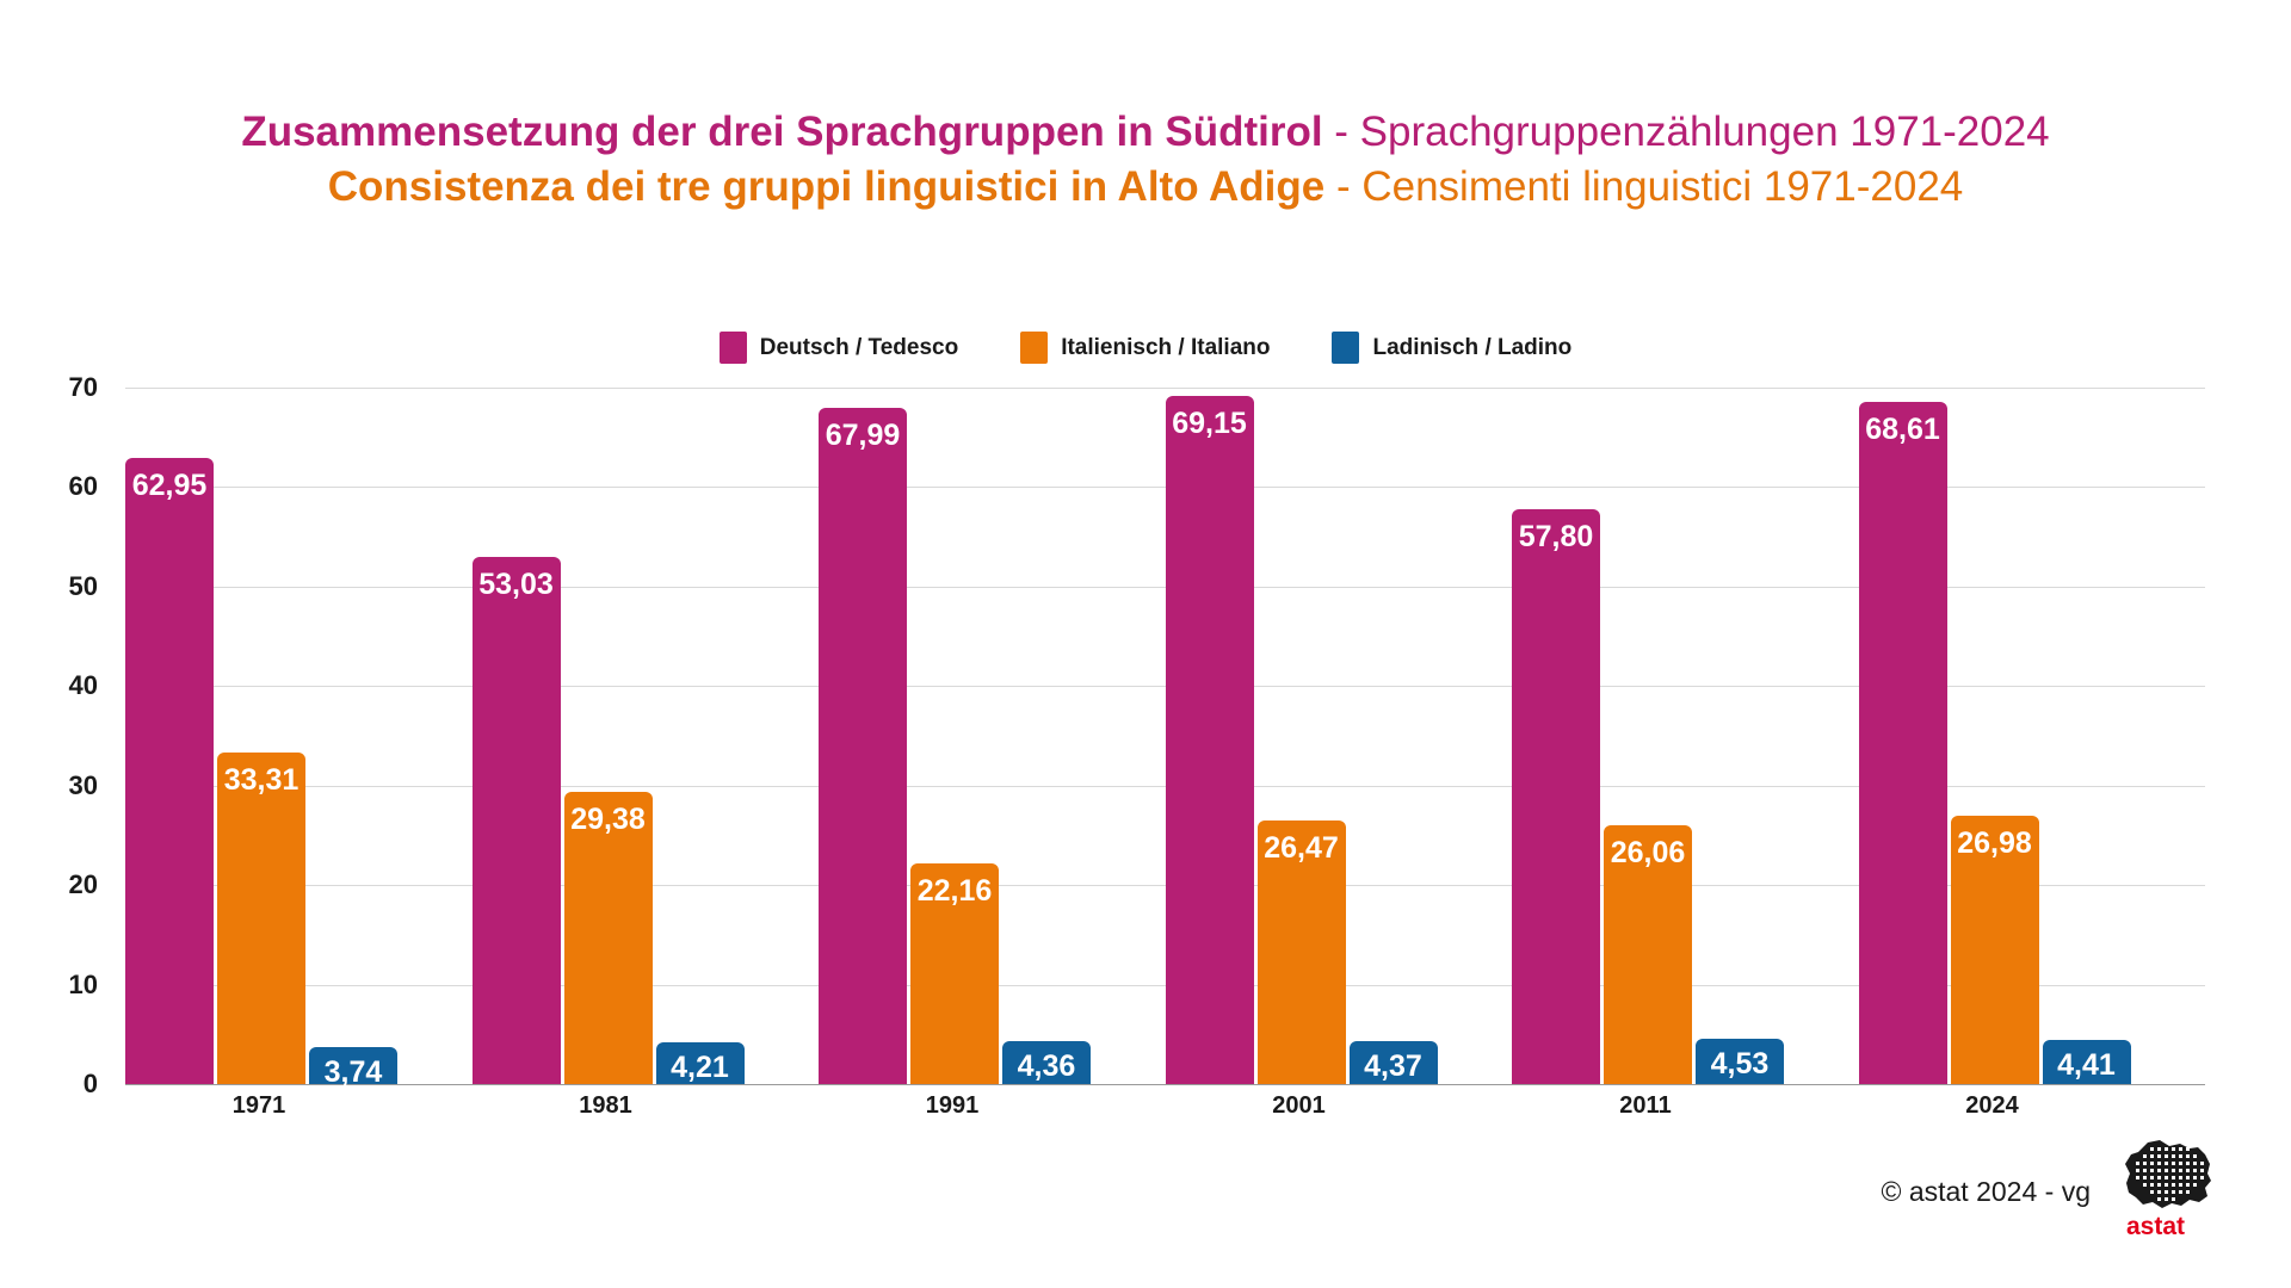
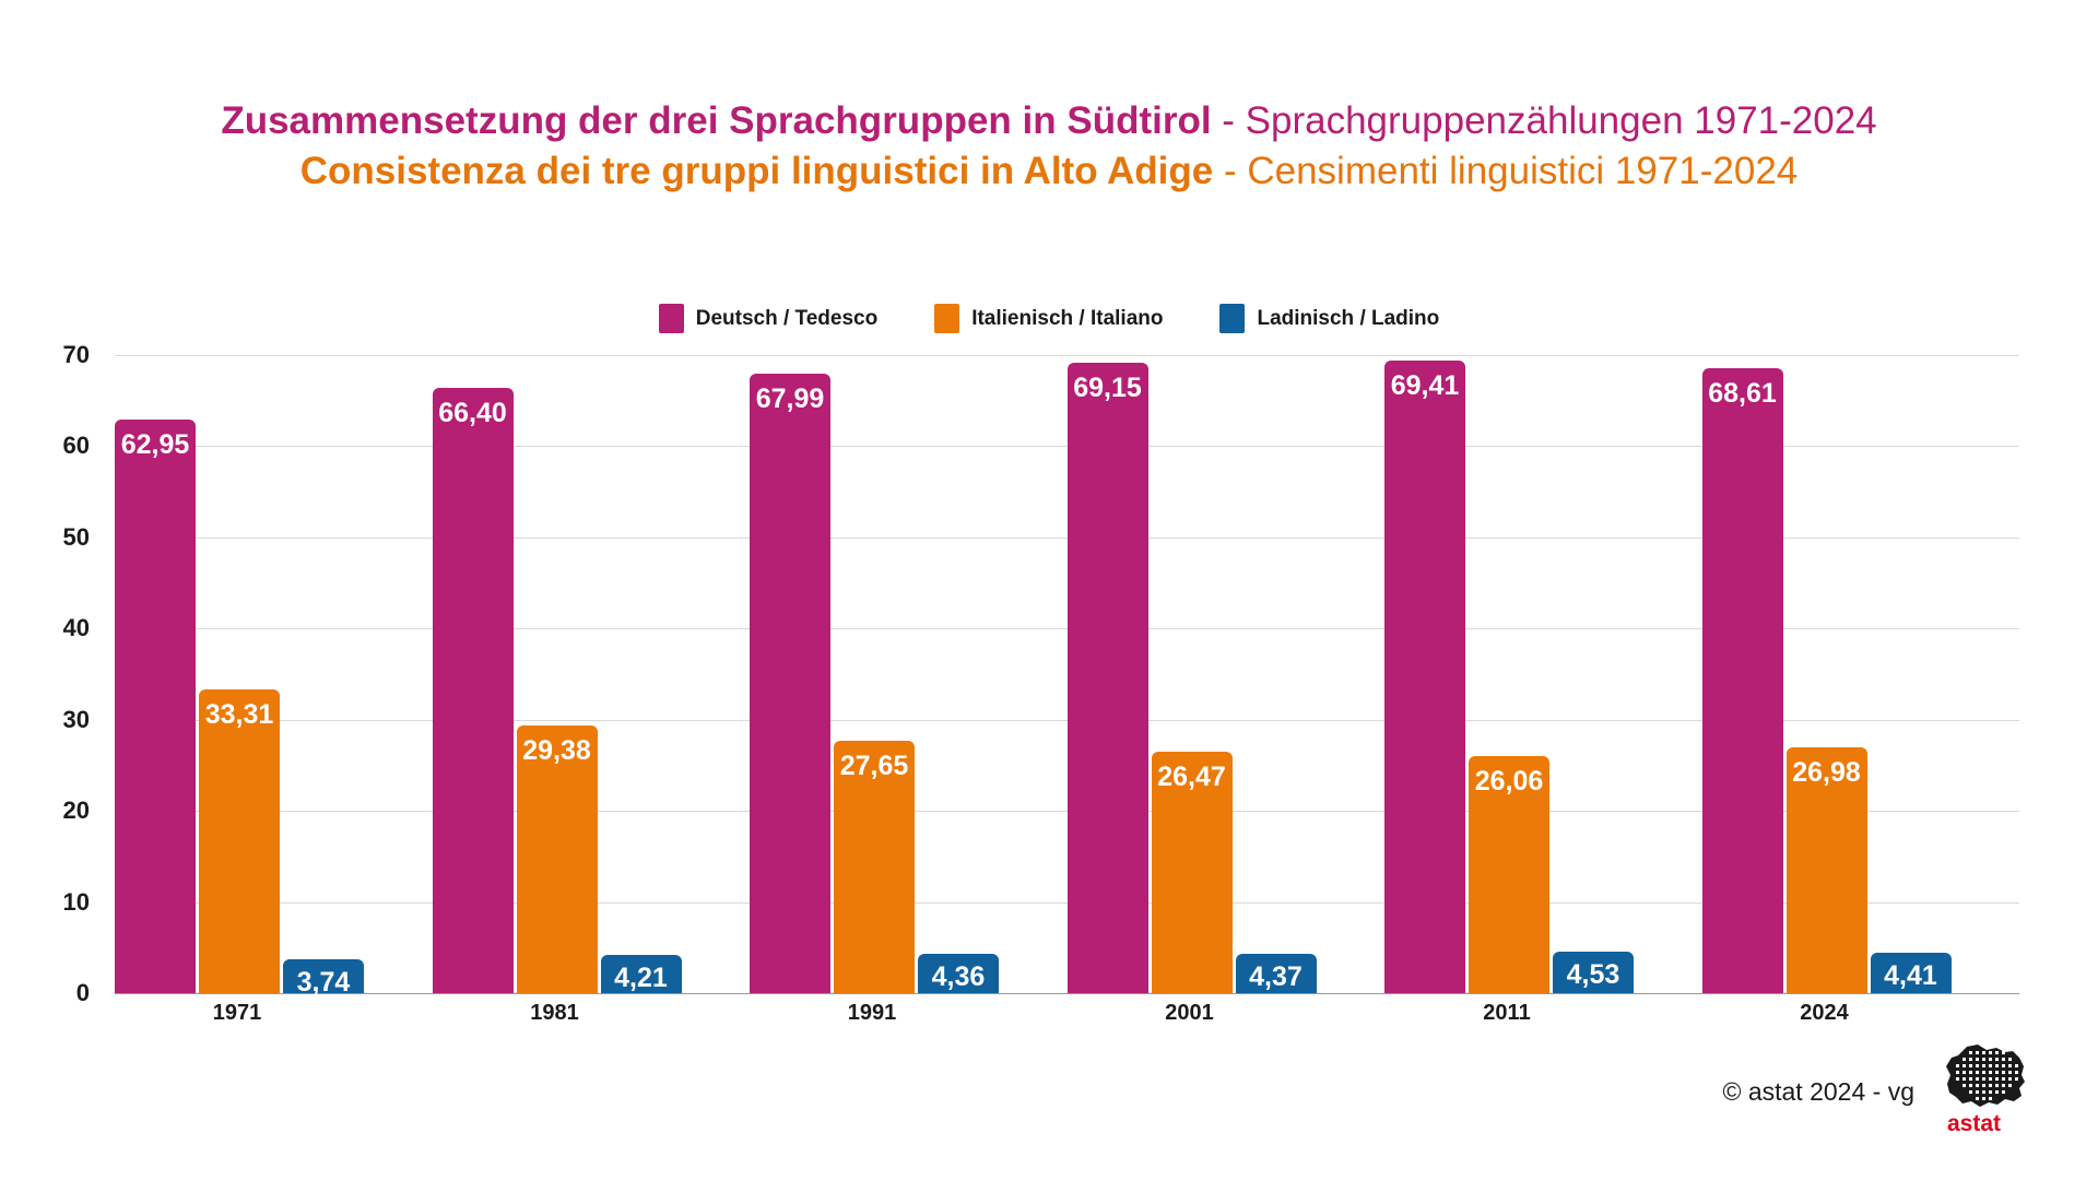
Deutsch / Tedesco/1981: 53,03 -> 66,40
Italienisch / Italiano/1991: 22,16 -> 27,65
Deutsch / Tedesco/2011: 57,80 -> 69,41
